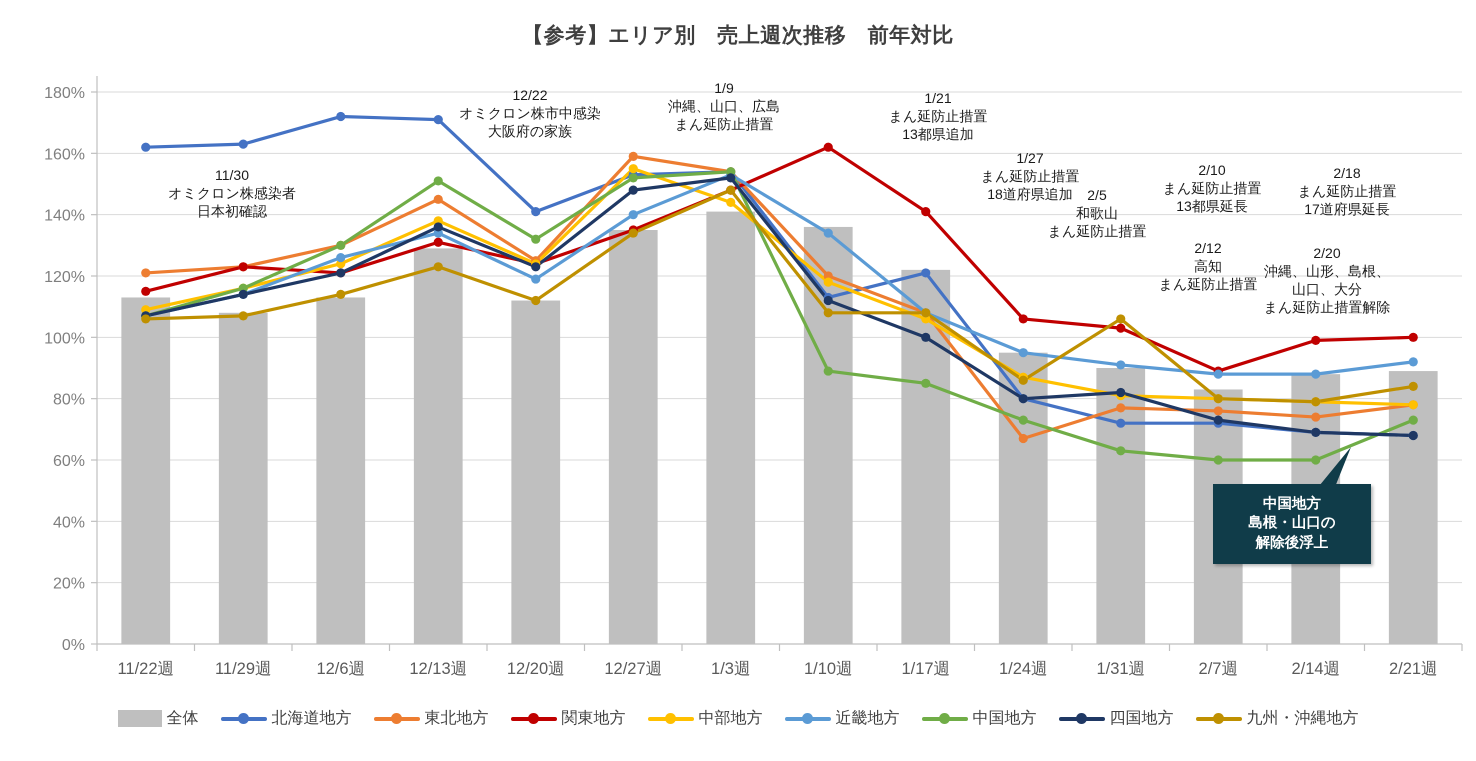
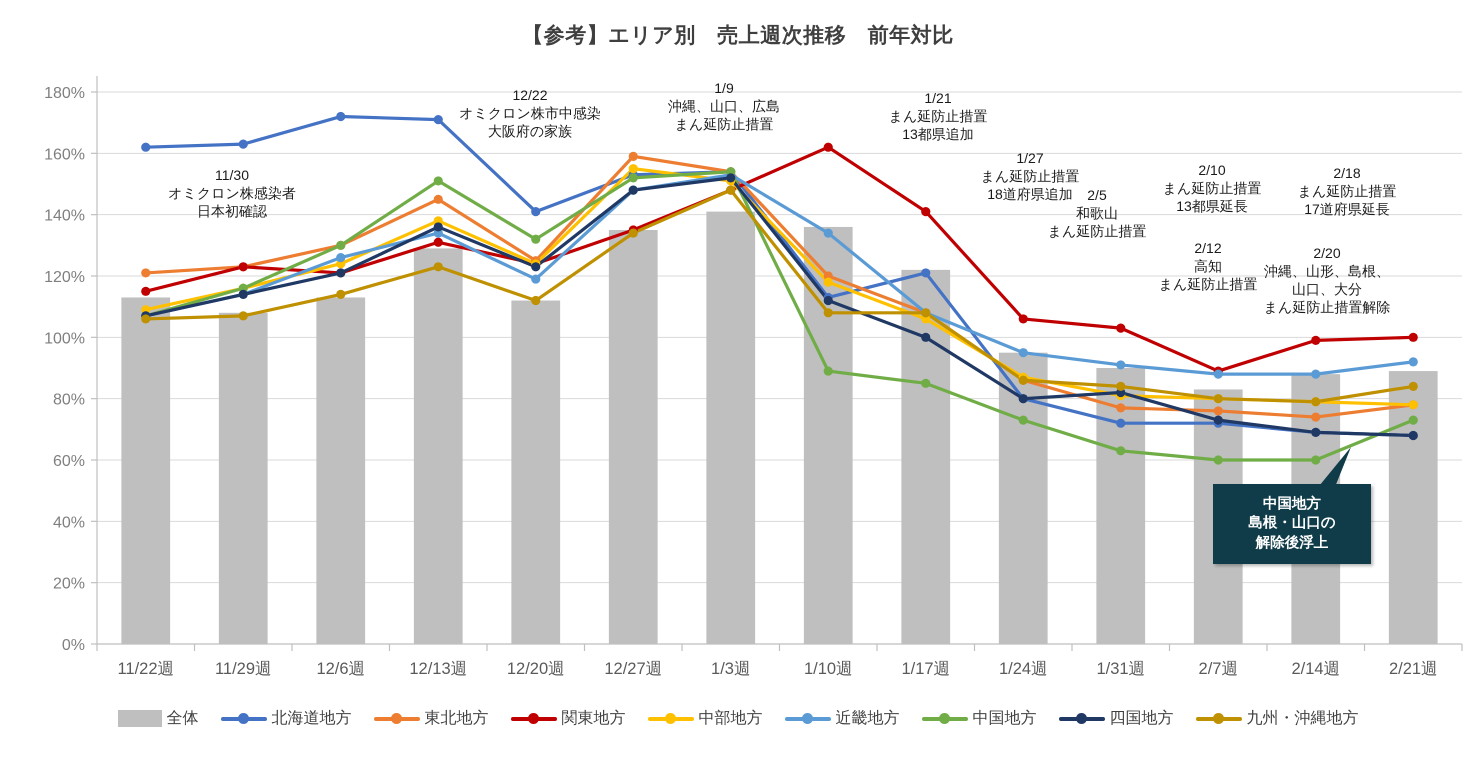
近畿地方/12/27週: 140% -> 148%
中部地方/1/3週: 144% -> 151%
東北地方/1/24週: 67% -> 86%
九州・沖縄地方/1/31週: 106% -> 84%
